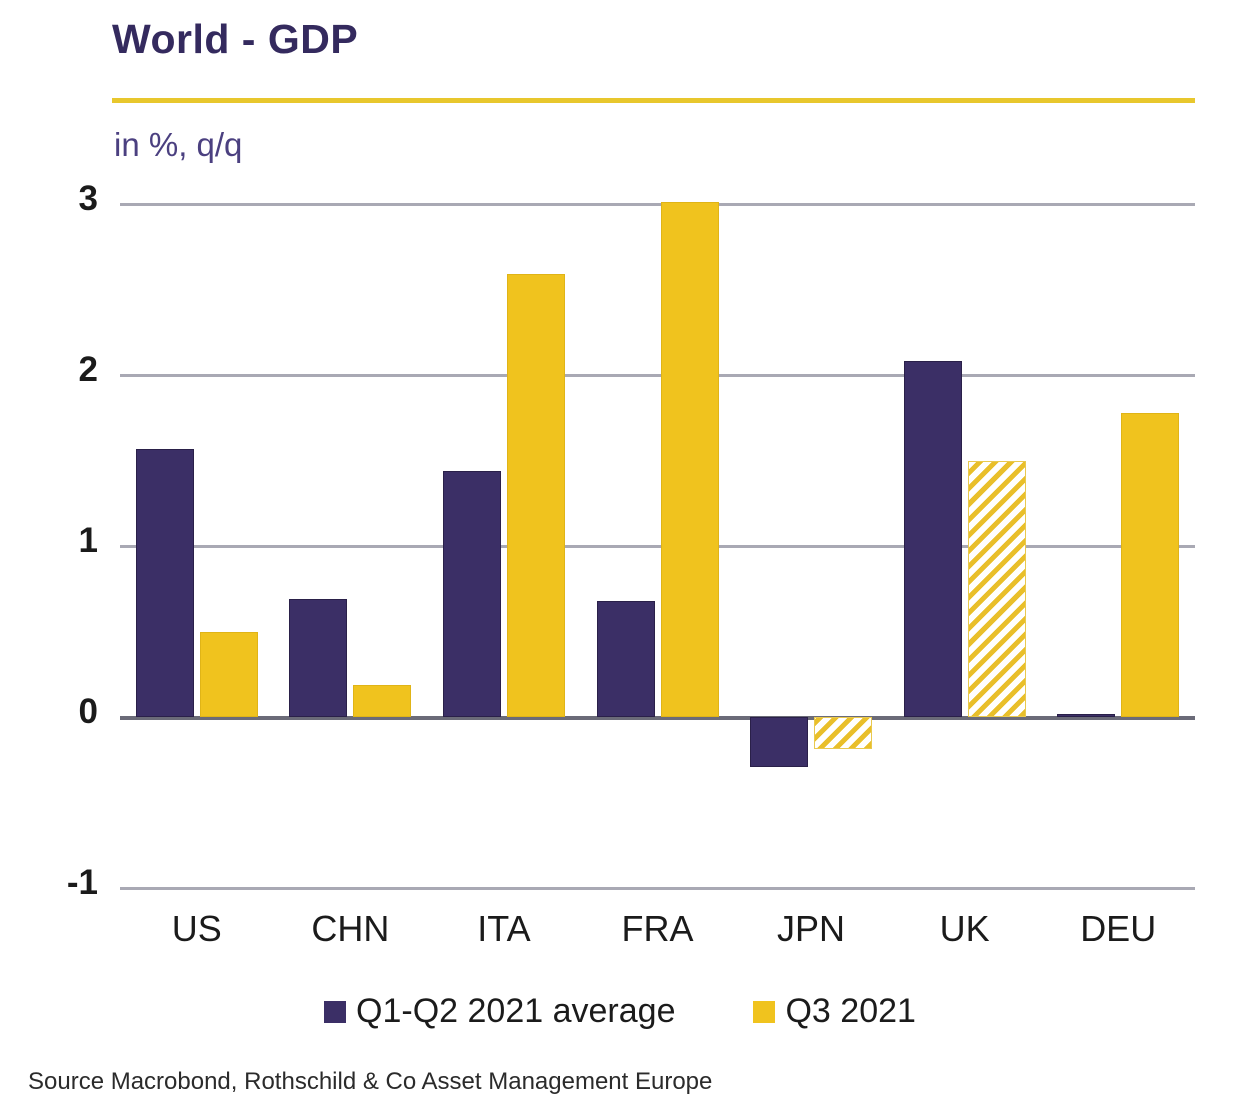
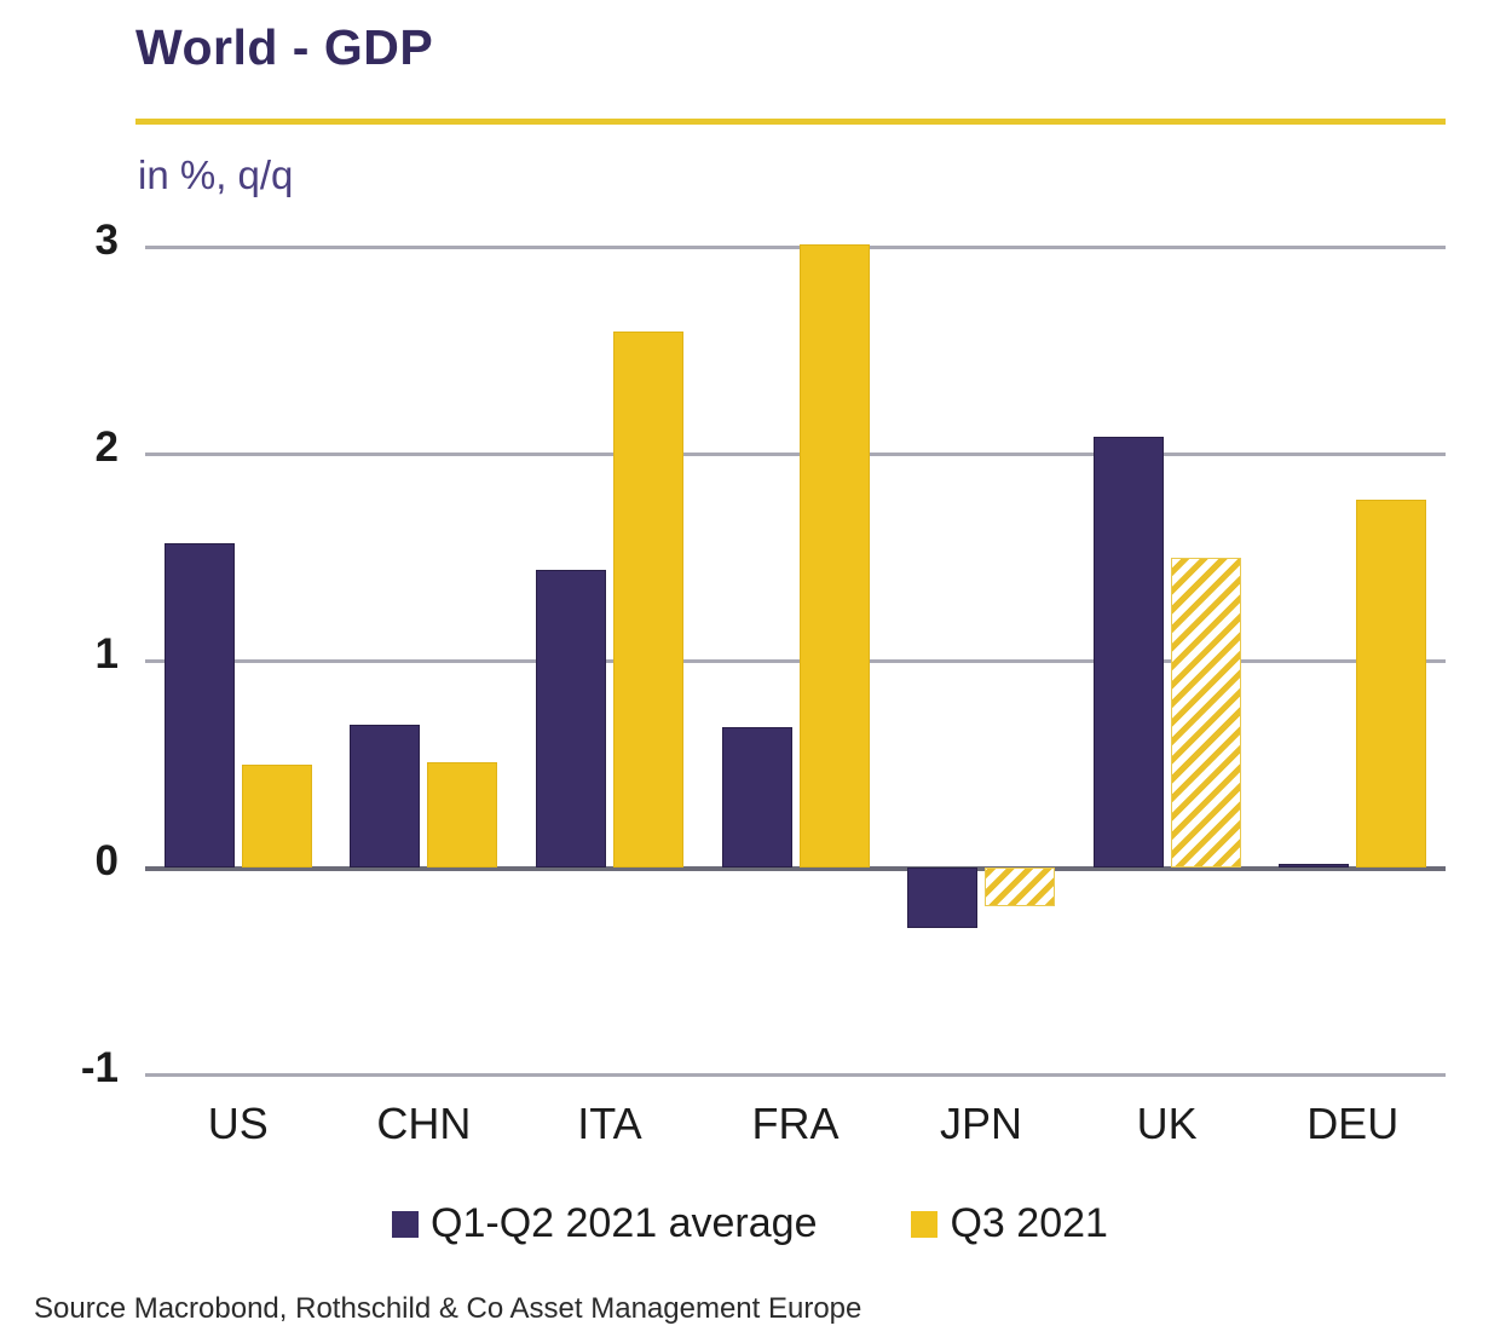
Q3 2021/CHN: 0.19 -> 0.51
